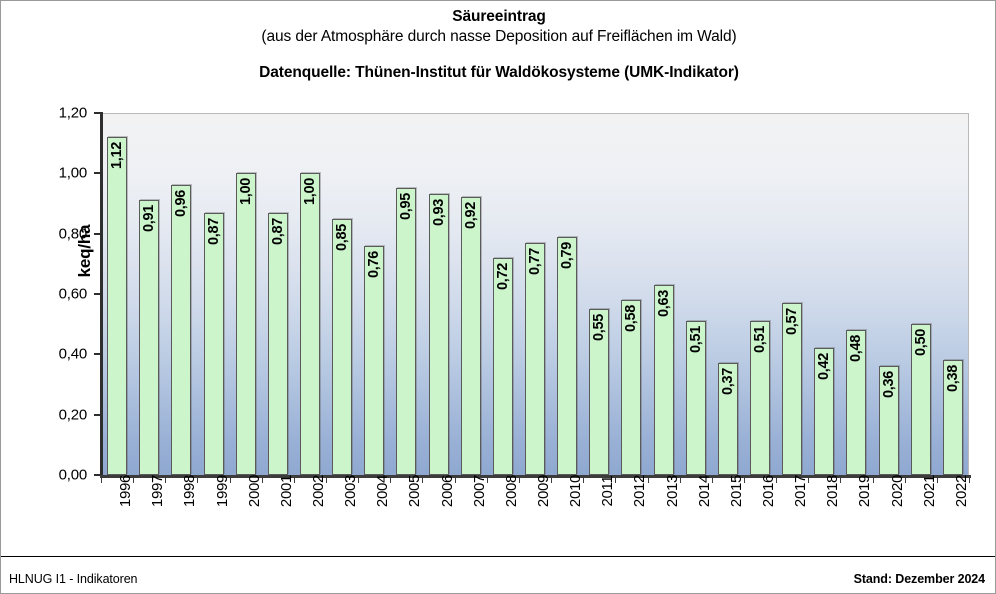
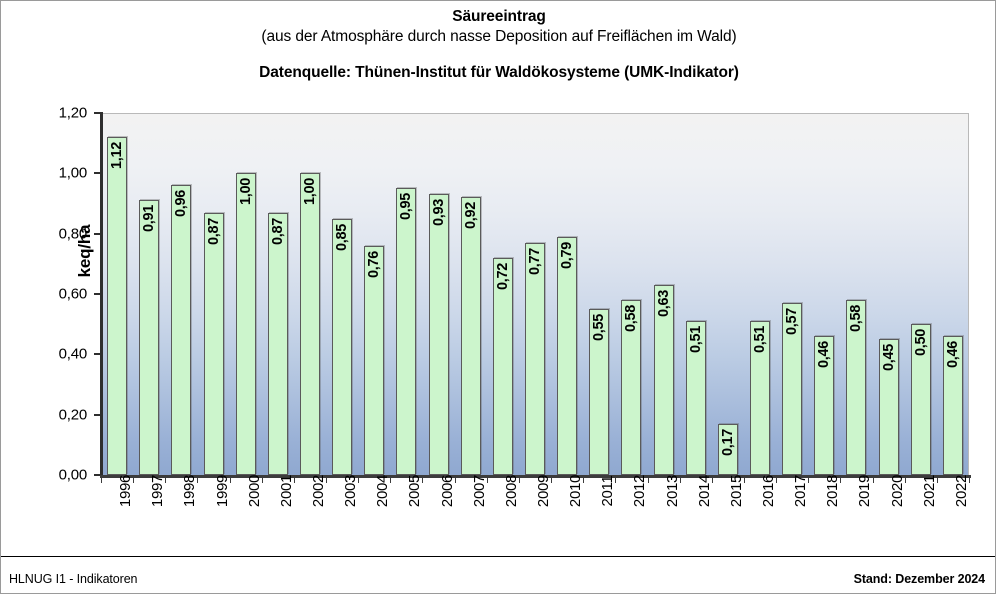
2015: 0,37 -> 0,17
2018: 0,42 -> 0,46
2019: 0,48 -> 0,58
2020: 0,36 -> 0,45
2022: 0,38 -> 0,46
